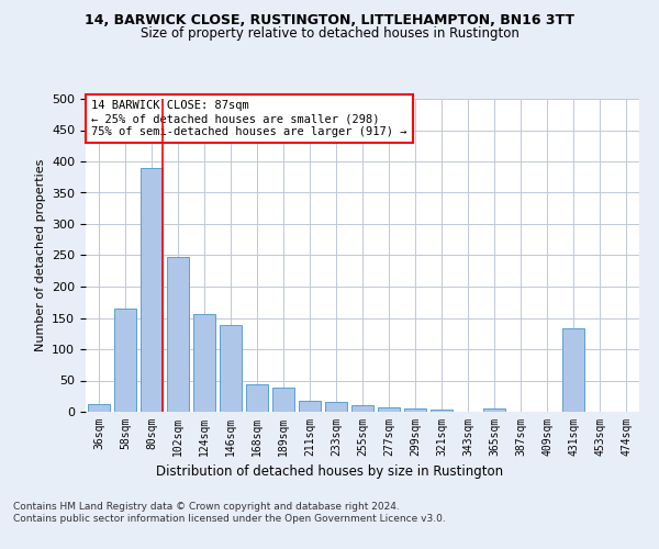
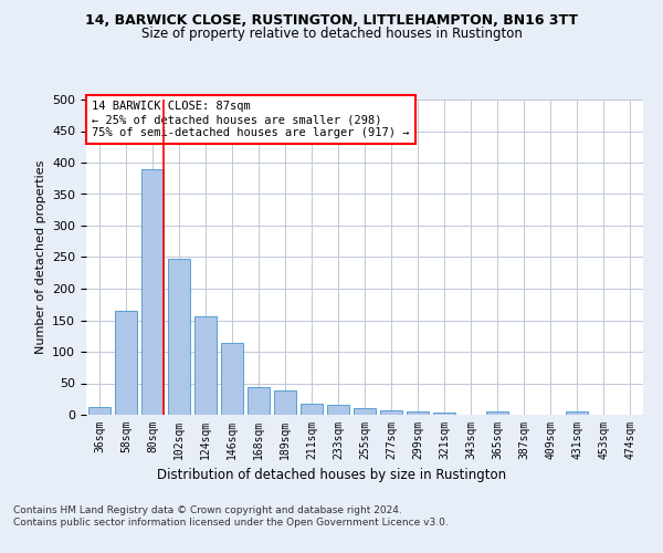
146sqm: 138 -> 114
431sqm: 134 -> 5
